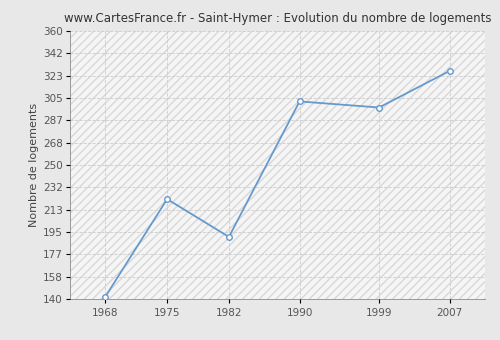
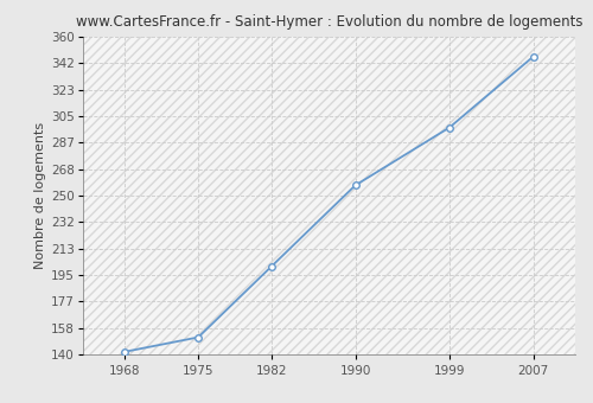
1975: 222 -> 152
1982: 191 -> 201
1990: 302 -> 257
2007: 327 -> 346
